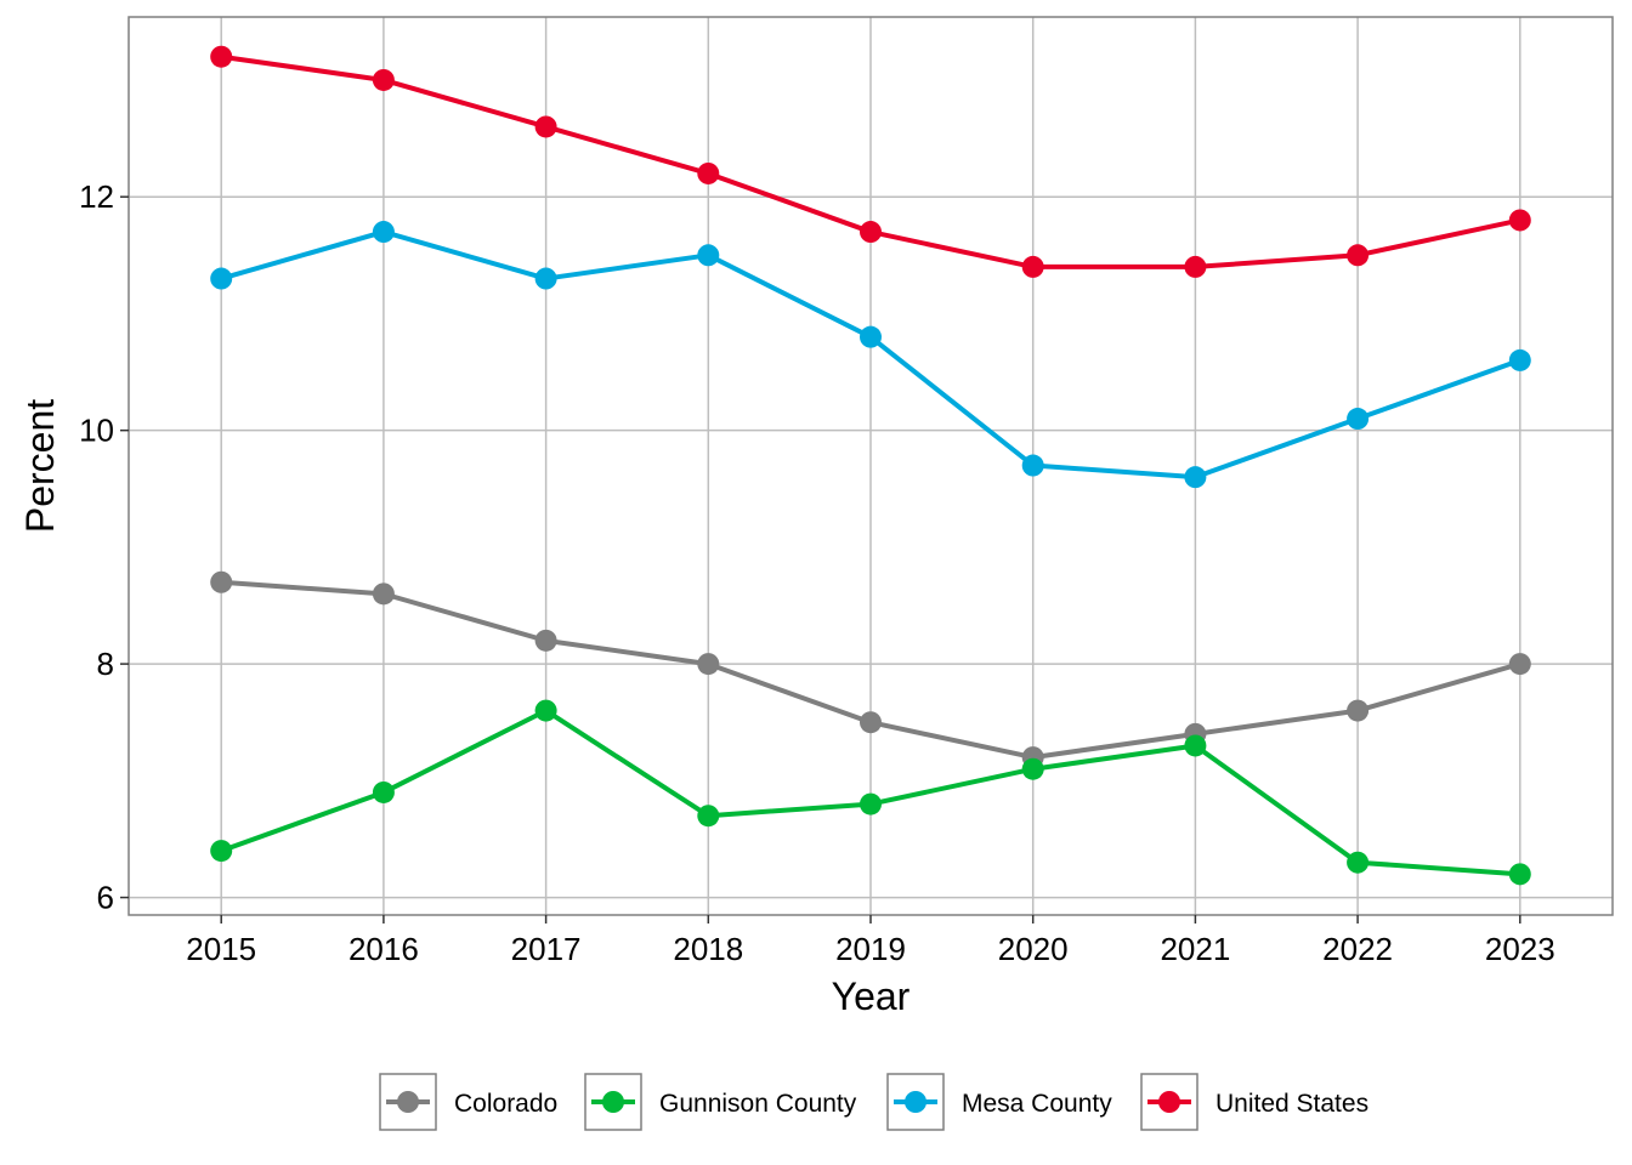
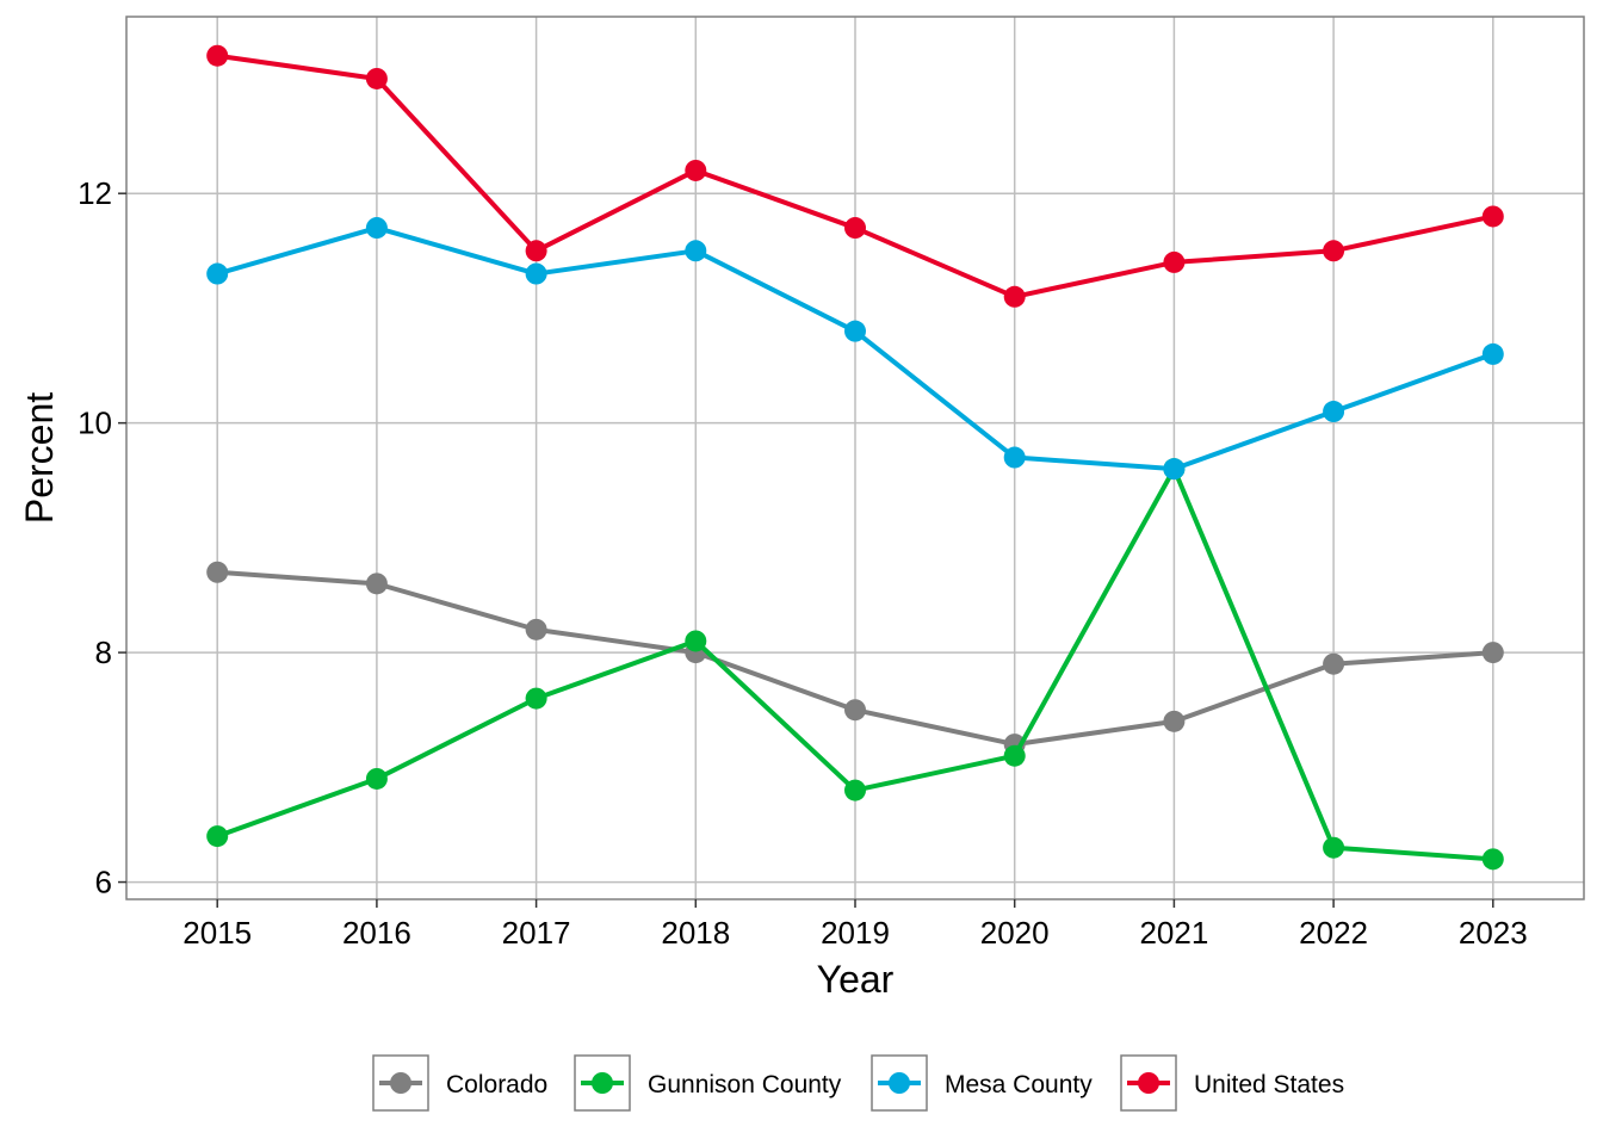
United States/2017: 12.6 -> 11.5
Gunnison County/2018: 6.7 -> 8.1
United States/2020: 11.4 -> 11.1
Gunnison County/2021: 7.3 -> 9.6
Colorado/2022: 7.6 -> 7.9
